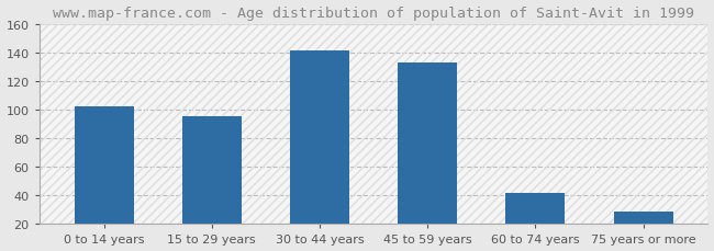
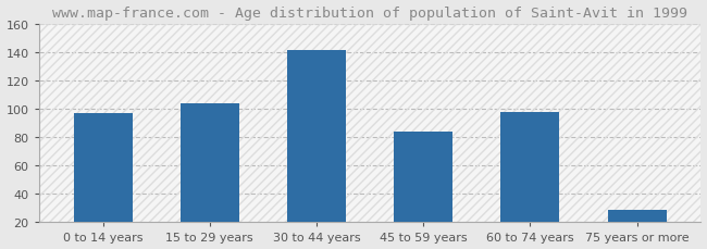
0 to 14 years: 102 -> 97
15 to 29 years: 95 -> 104
45 to 59 years: 133 -> 84
60 to 74 years: 42 -> 98
